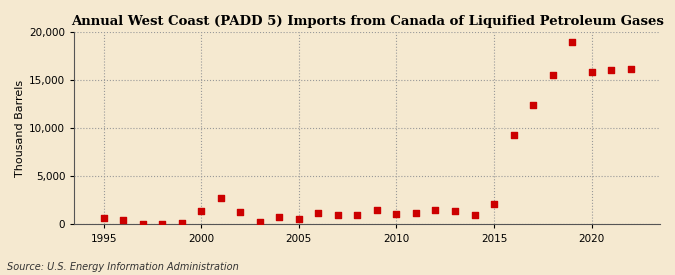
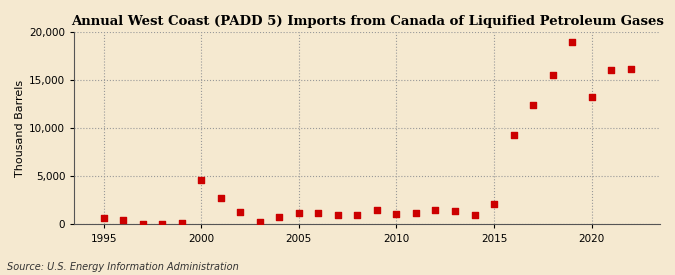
2000: 1,400 -> 4,600
2005: 600 -> 1,200
2020: 15,800 -> 13,200
